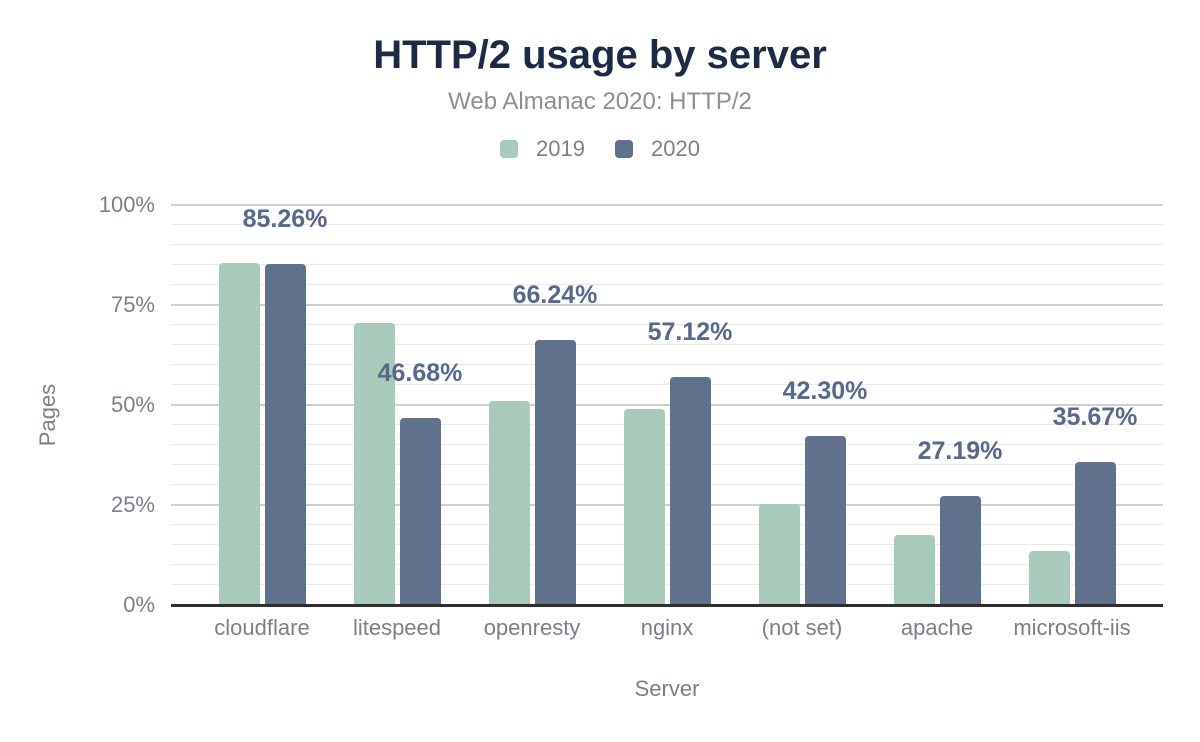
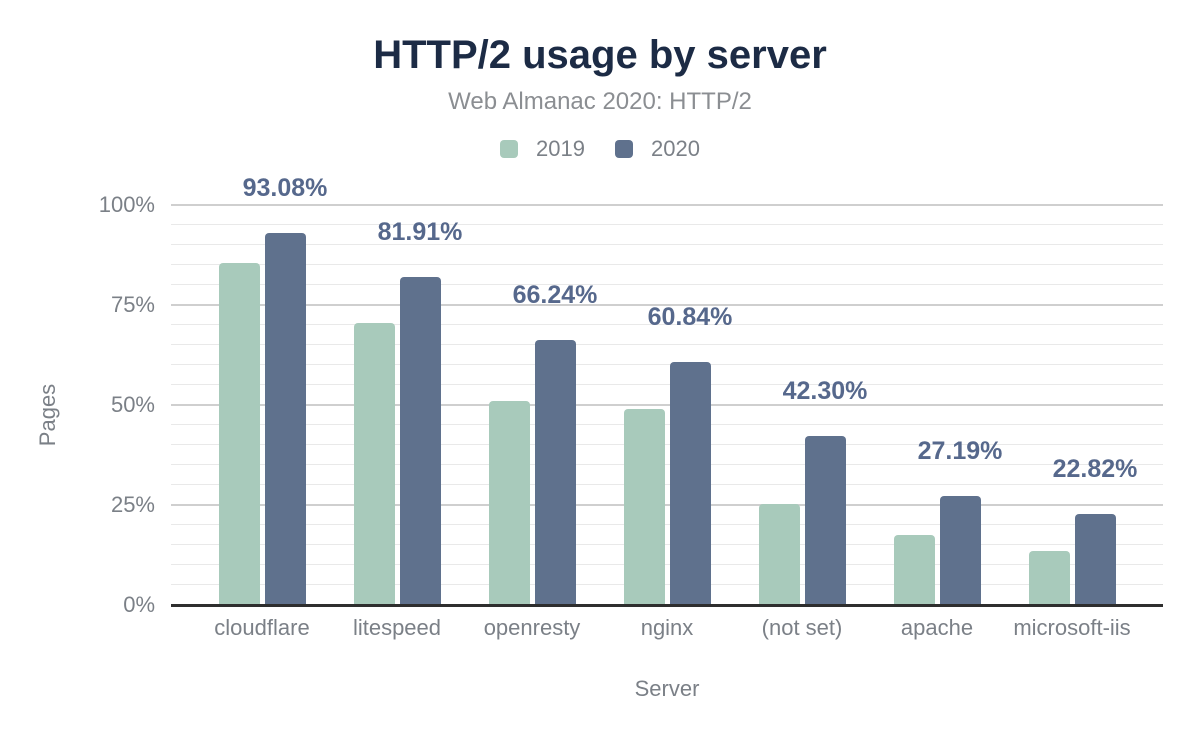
2020/cloudflare: 85.26% -> 93.08%
2020/litespeed: 46.68% -> 81.91%
2020/nginx: 57.12% -> 60.84%
2020/microsoft-iis: 35.67% -> 22.82%
